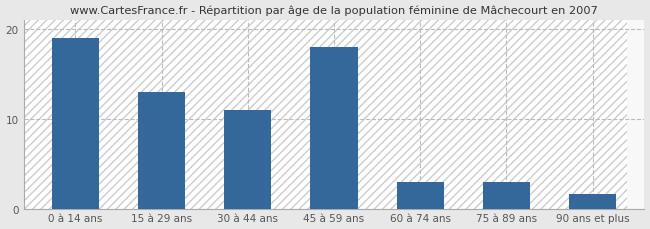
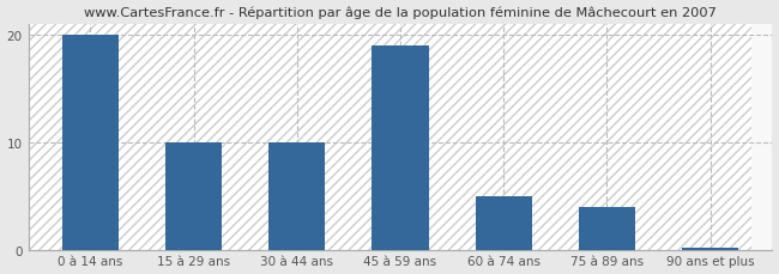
0 à 14 ans: 19.0 -> 20.0
15 à 29 ans: 13.0 -> 10.0
30 à 44 ans: 11.0 -> 10.0
45 à 59 ans: 18.0 -> 19.0
60 à 74 ans: 3.0 -> 5.0
75 à 89 ans: 3.0 -> 4.0
90 ans et plus: 1.6 -> 0.2
